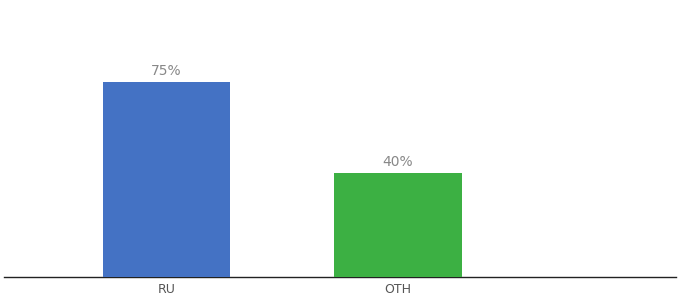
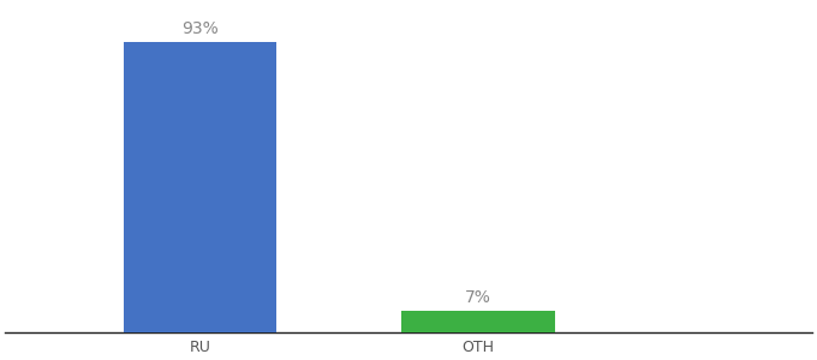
RU: 75% -> 93%
OTH: 40% -> 7%
